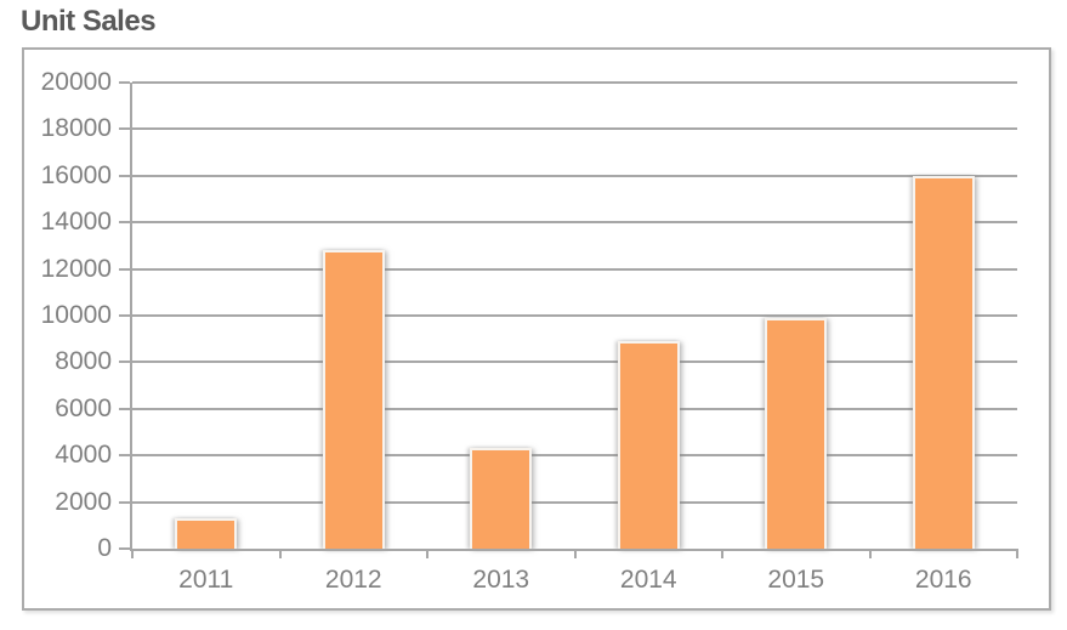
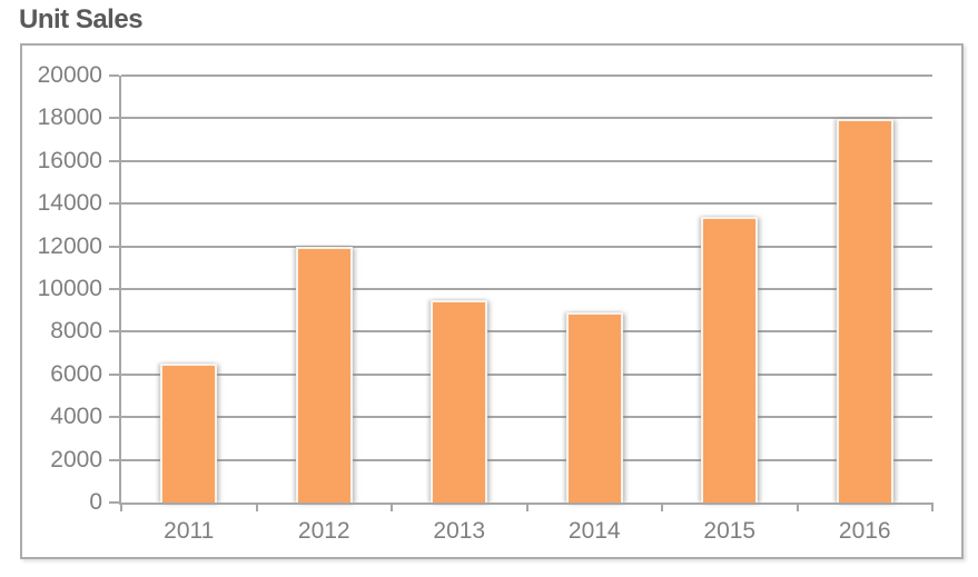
2011: 1200 -> 6400
2012: 12700 -> 11800
2013: 4200 -> 9400
2015: 9800 -> 13300
2016: 15900 -> 17800
